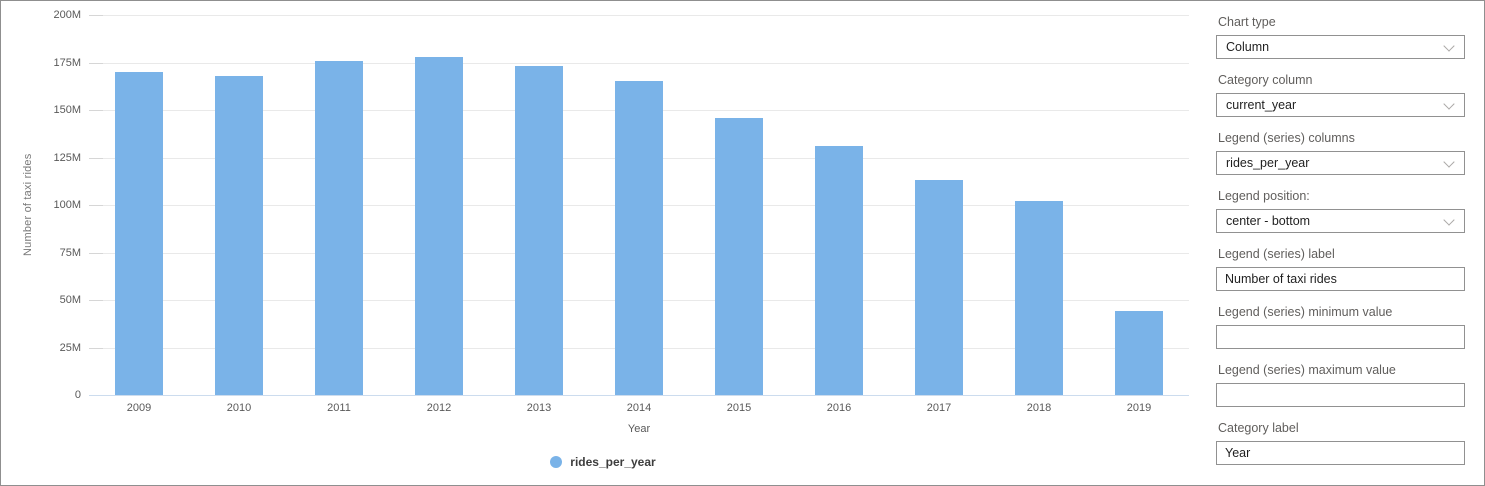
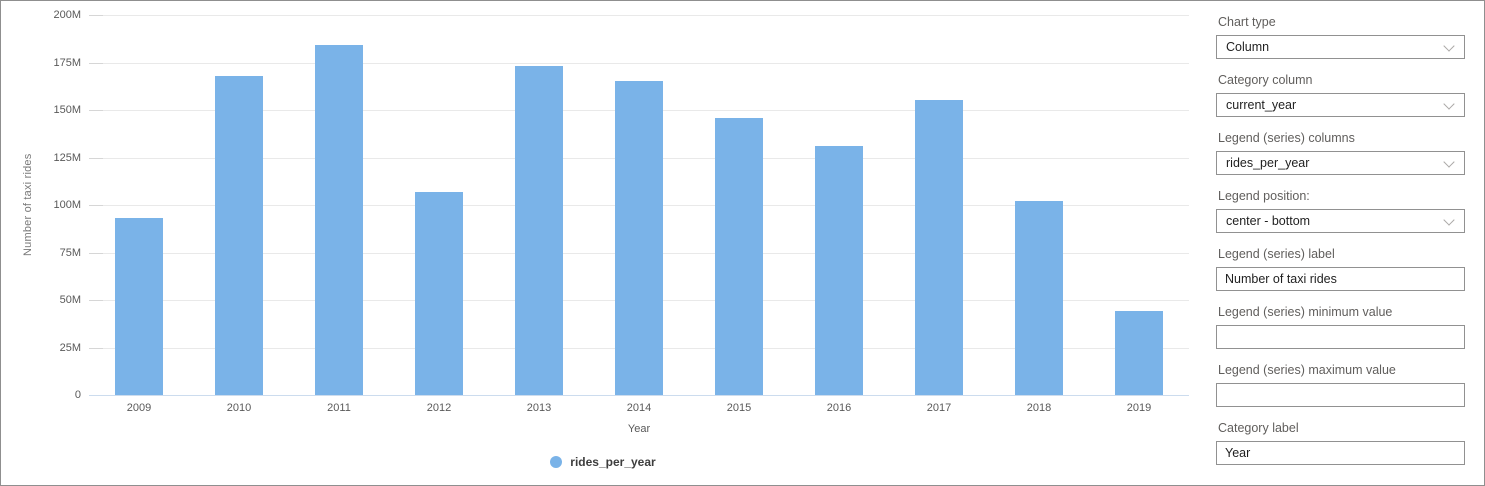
2009: 170M -> 93M
2011: 176M -> 184M
2012: 178M -> 107M
2017: 113M -> 155M
